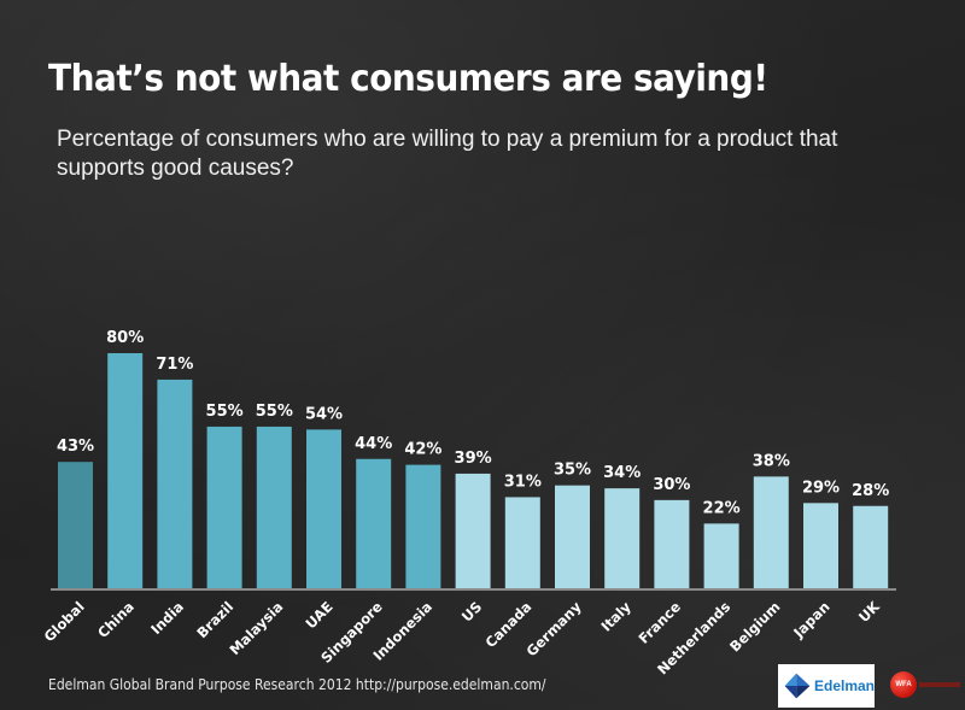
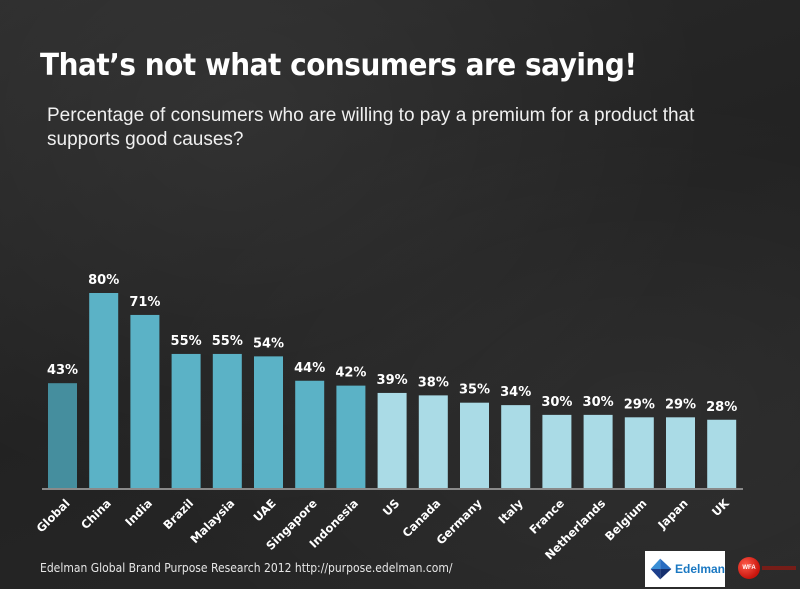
Canada: 31% -> 38%
Netherlands: 22% -> 30%
Belgium: 38% -> 29%
